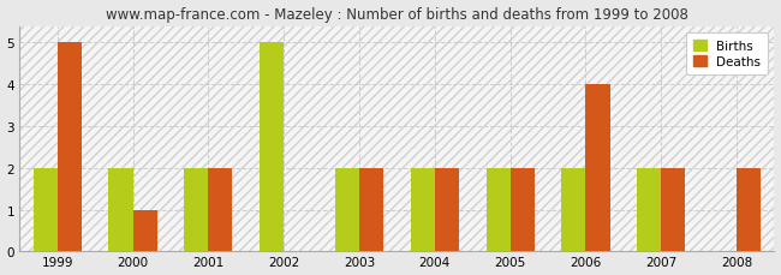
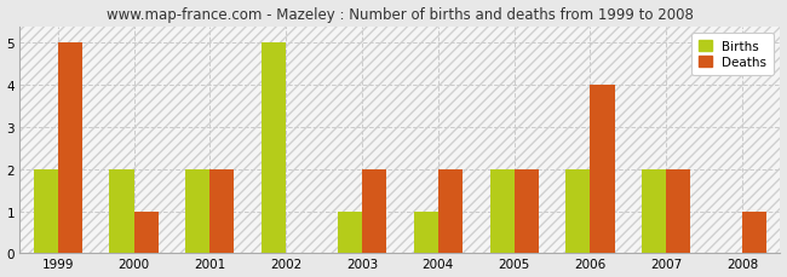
Births/2003: 2 -> 1
Births/2004: 2 -> 1
Deaths/2008: 2 -> 1
